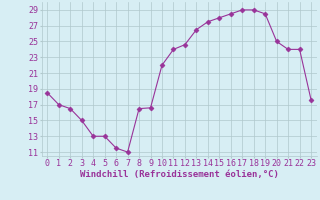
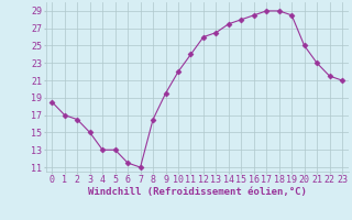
9: 16.6 -> 19.5
12: 24.6 -> 26.0
21: 24.0 -> 23.0
22: 24.0 -> 21.5
23: 17.6 -> 21.0
